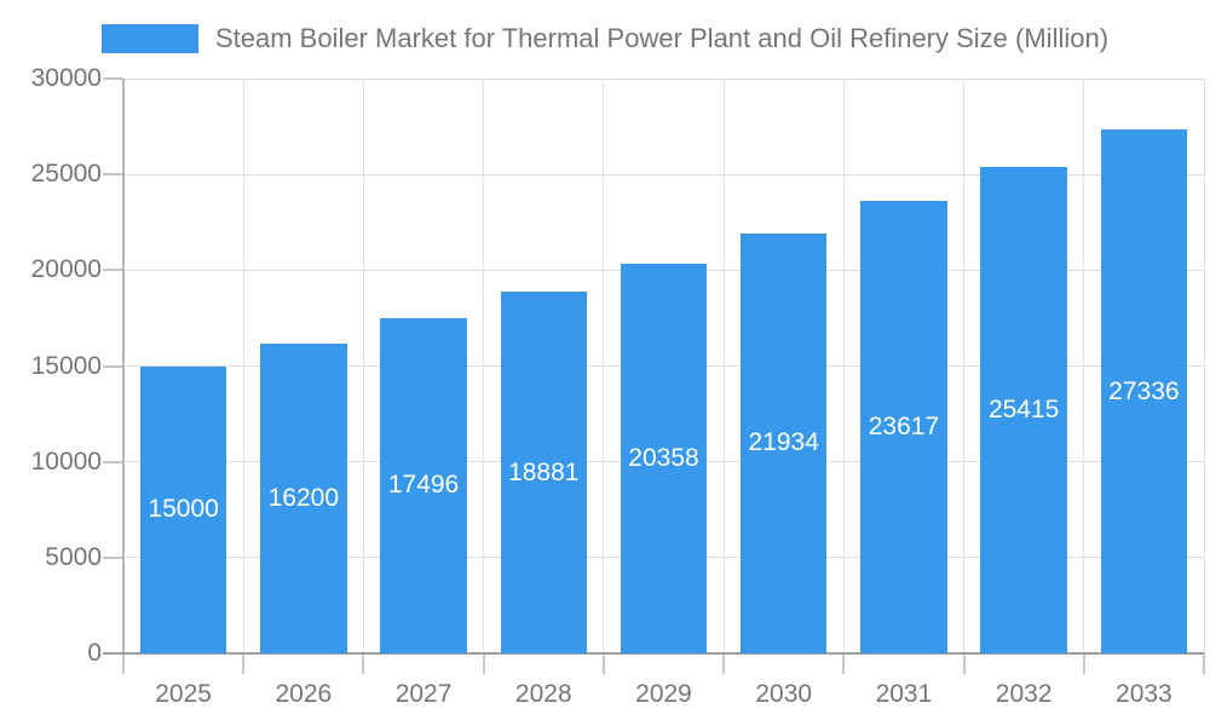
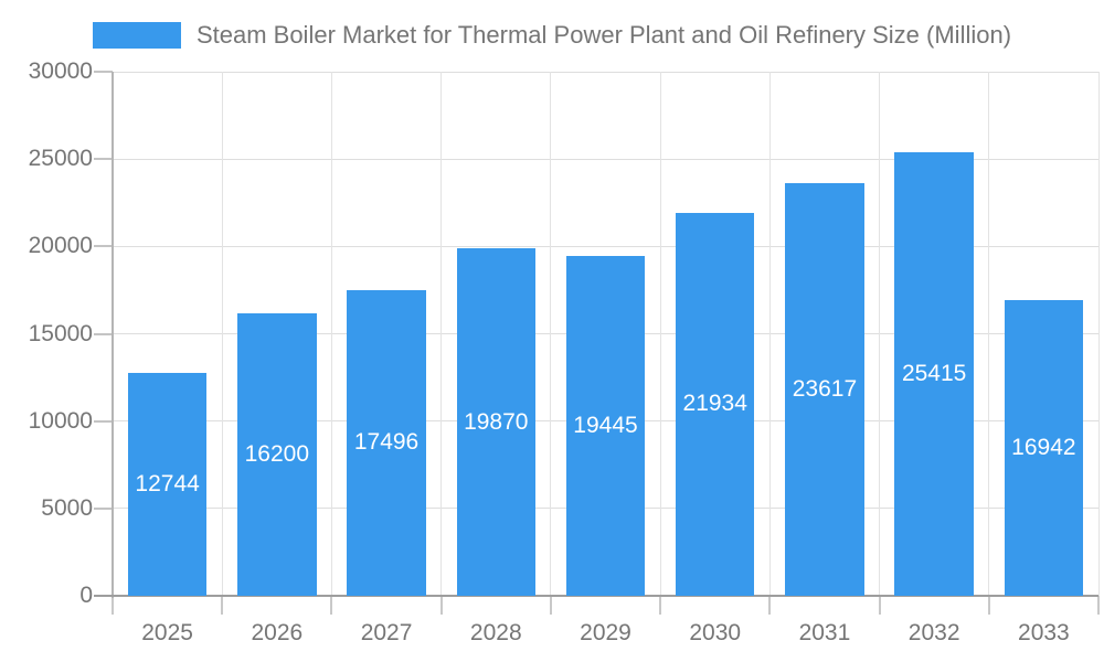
2025: 15000 -> 12744
2028: 18881 -> 19870
2029: 20358 -> 19445
2033: 27336 -> 16942
